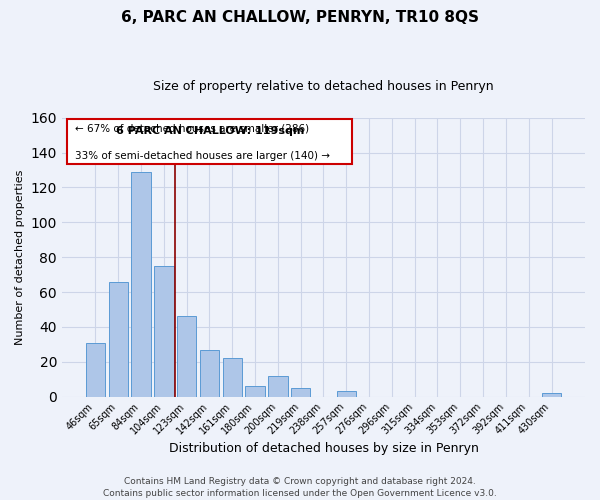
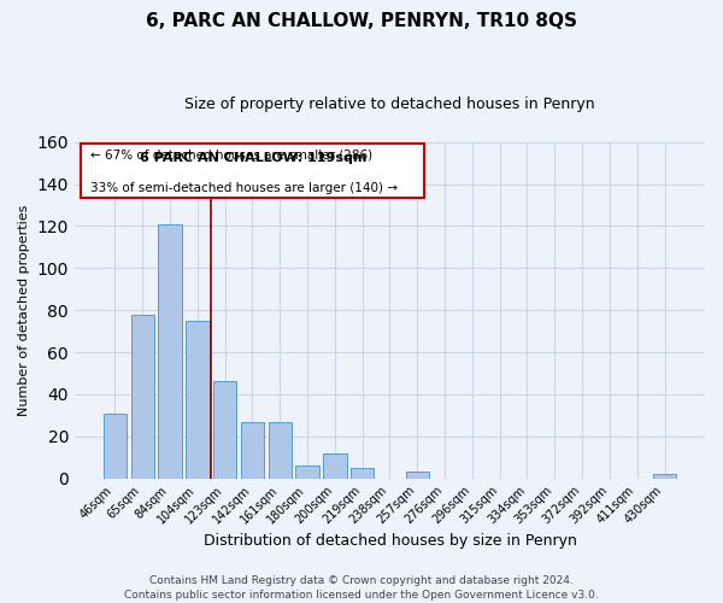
65sqm: 66 -> 78
84sqm: 129 -> 121
161sqm: 22 -> 27
